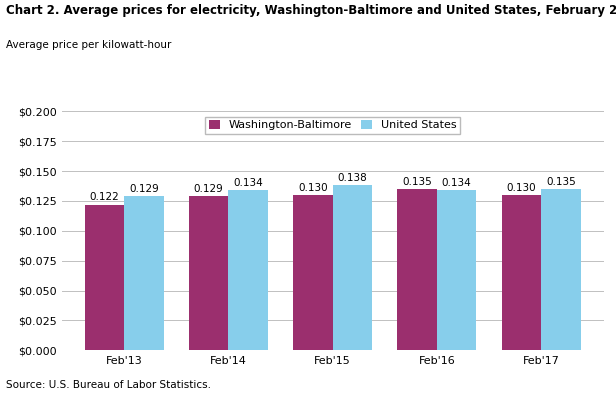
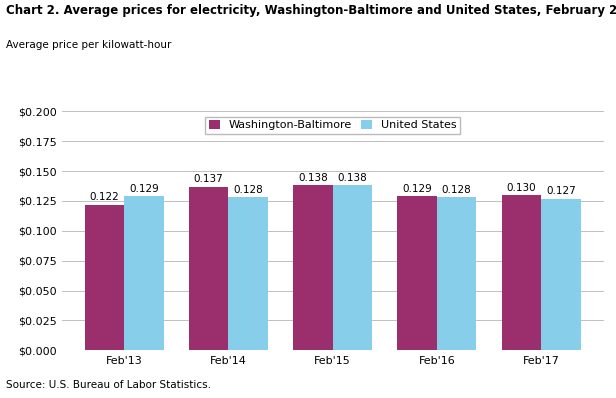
Washington-Baltimore/Feb'14: 0.129 -> 0.137
United States/Feb'14: 0.134 -> 0.128
Washington-Baltimore/Feb'15: 0.130 -> 0.138
Washington-Baltimore/Feb'16: 0.135 -> 0.129
United States/Feb'16: 0.134 -> 0.128
United States/Feb'17: 0.135 -> 0.127
